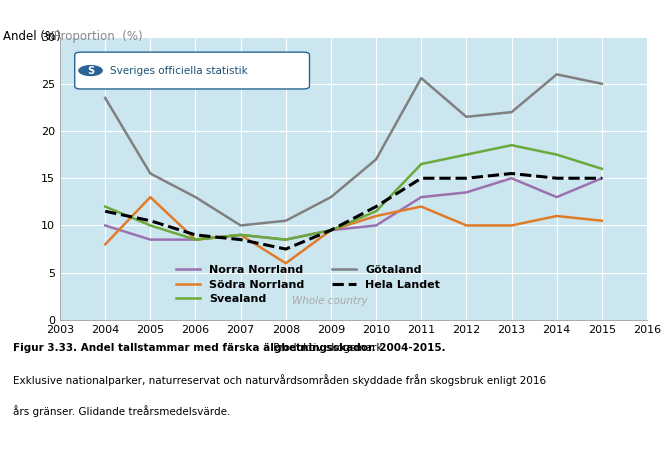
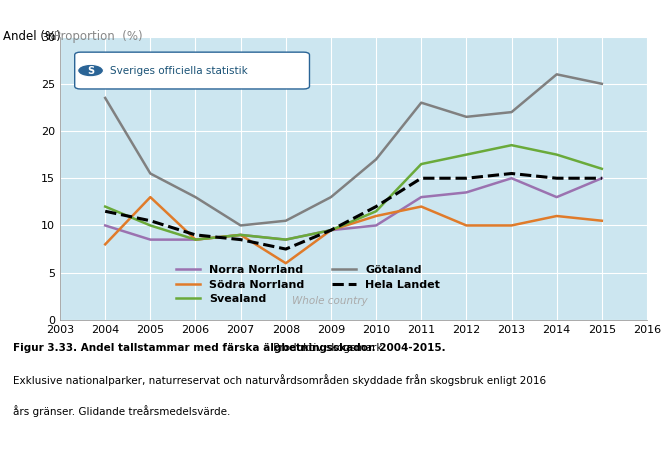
Götaland/2011: 25.6 -> 23.0
